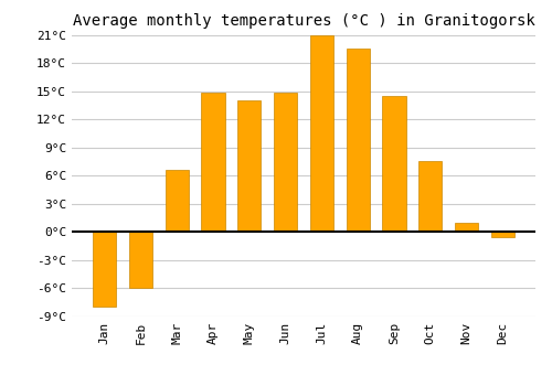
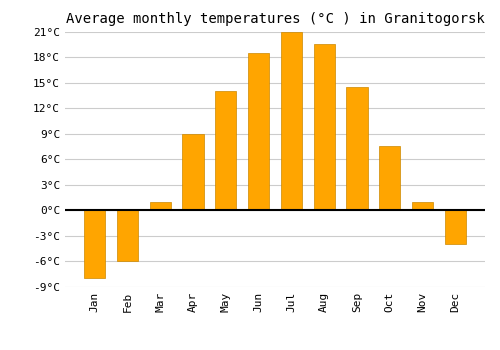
Mar: 6.6°C -> 1.0°C
Apr: 14.8°C -> 9.0°C
Jun: 14.8°C -> 18.5°C
Dec: -0.6°C -> -4.0°C
